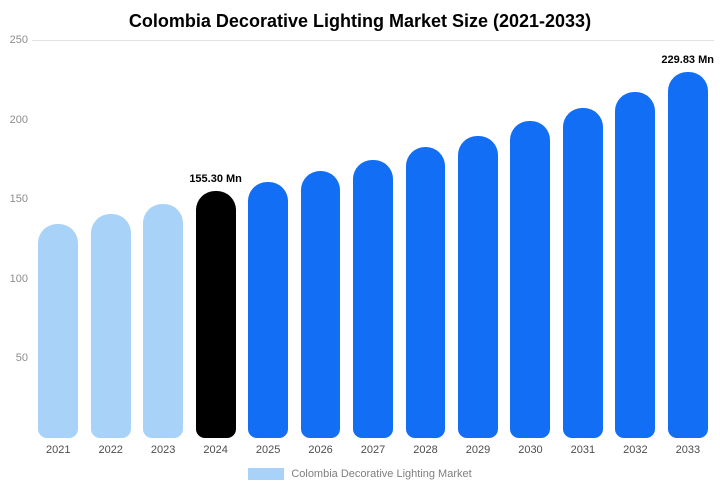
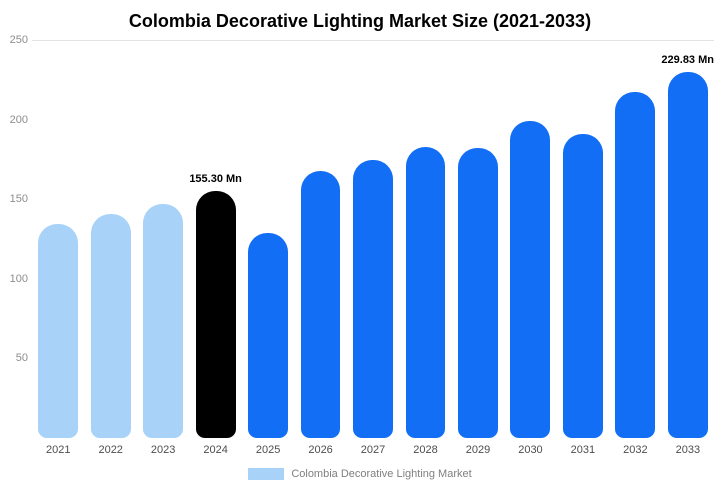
2025: 160 -> 129
2029: 190 -> 182
2031: 207 -> 191
